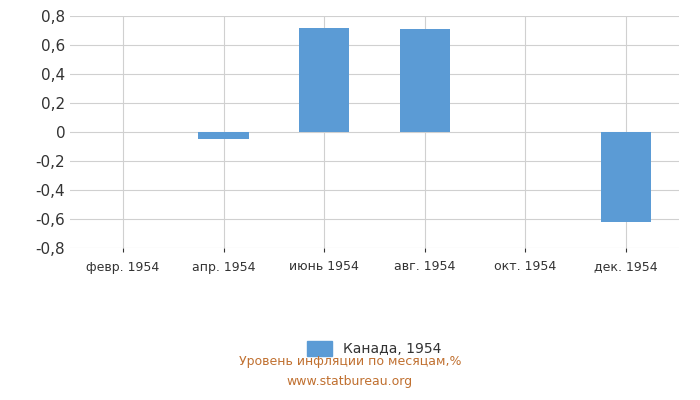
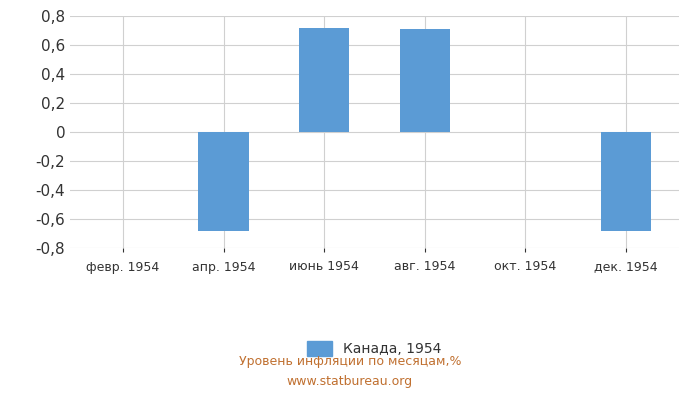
апр. 1954: -0,05 -> -0,68
дек. 1954: -0,62 -> -0,68
